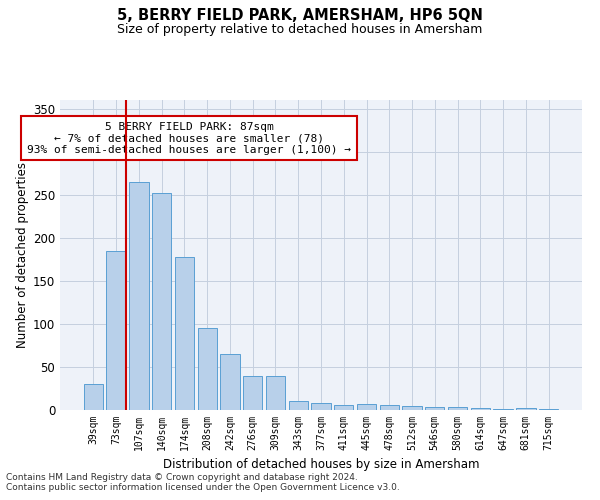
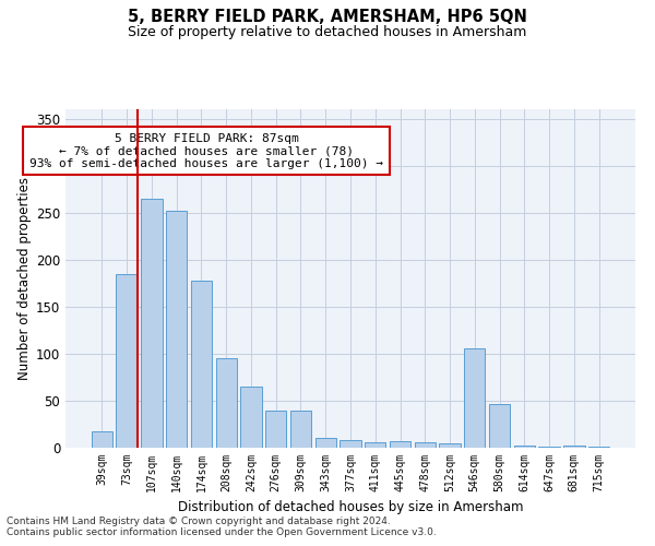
39sqm: 30 -> 18
546sqm: 3 -> 106
580sqm: 3 -> 46
